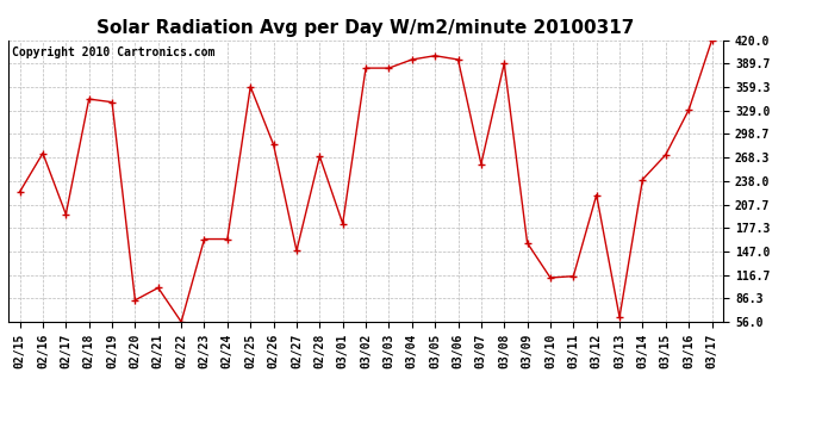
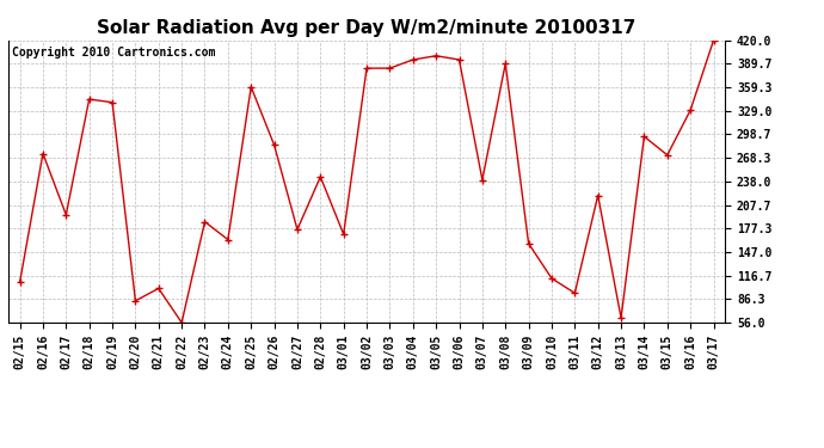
02/15: 224 -> 108
02/23: 163 -> 186
02/27: 148 -> 176
02/28: 270 -> 244
03/01: 183 -> 170
03/07: 260 -> 240
03/11: 115 -> 94
03/14: 240 -> 296
